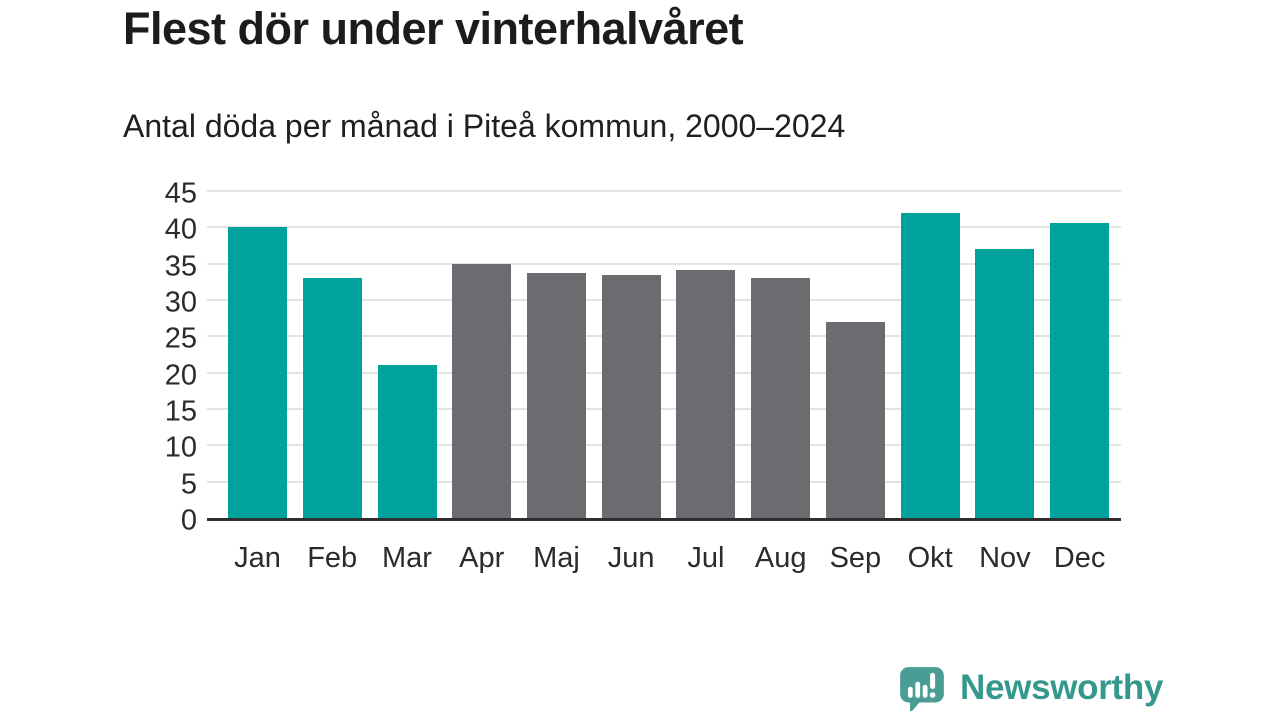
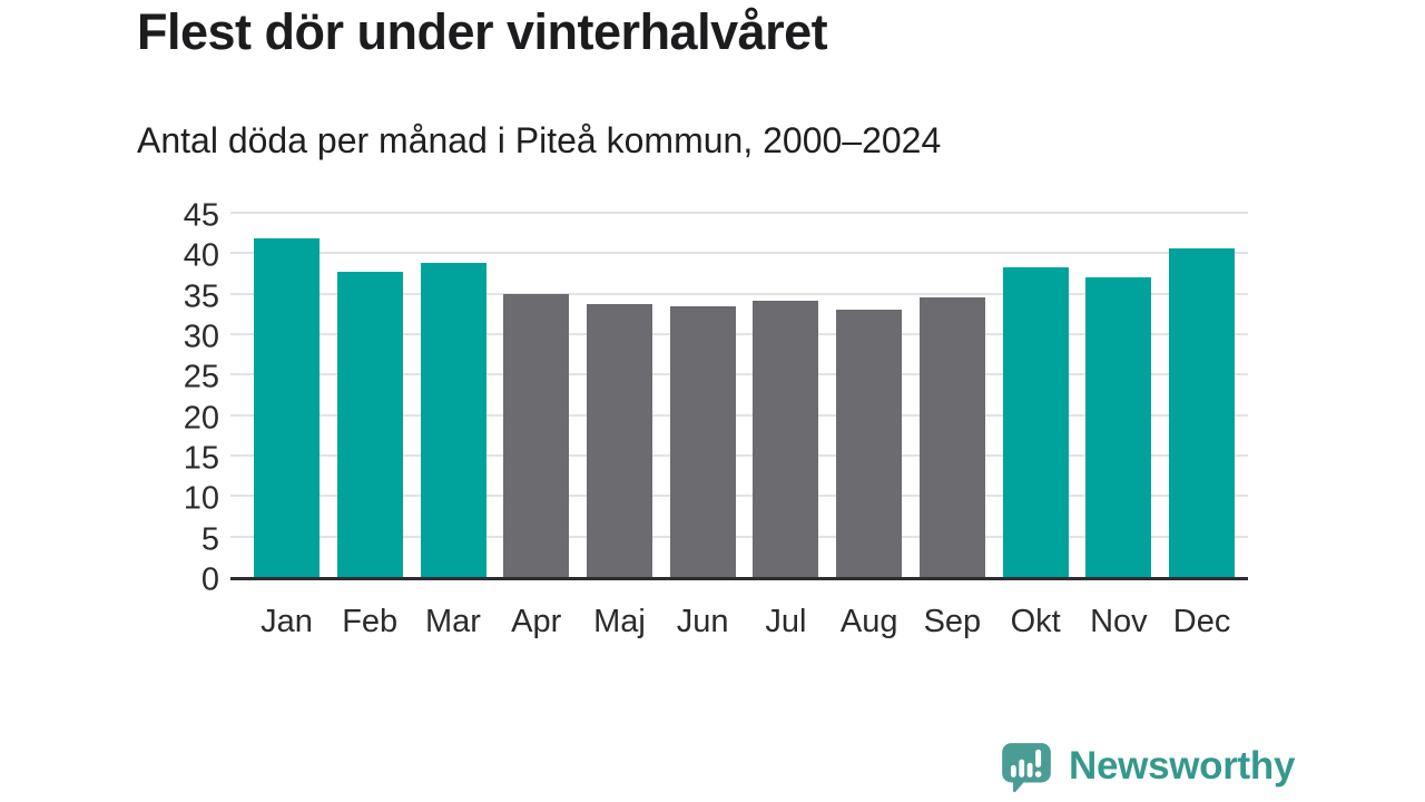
Jan: 40 -> 42
Feb: 33 -> 38
Mar: 21 -> 39
Sep: 27 -> 35
Okt: 42 -> 38
